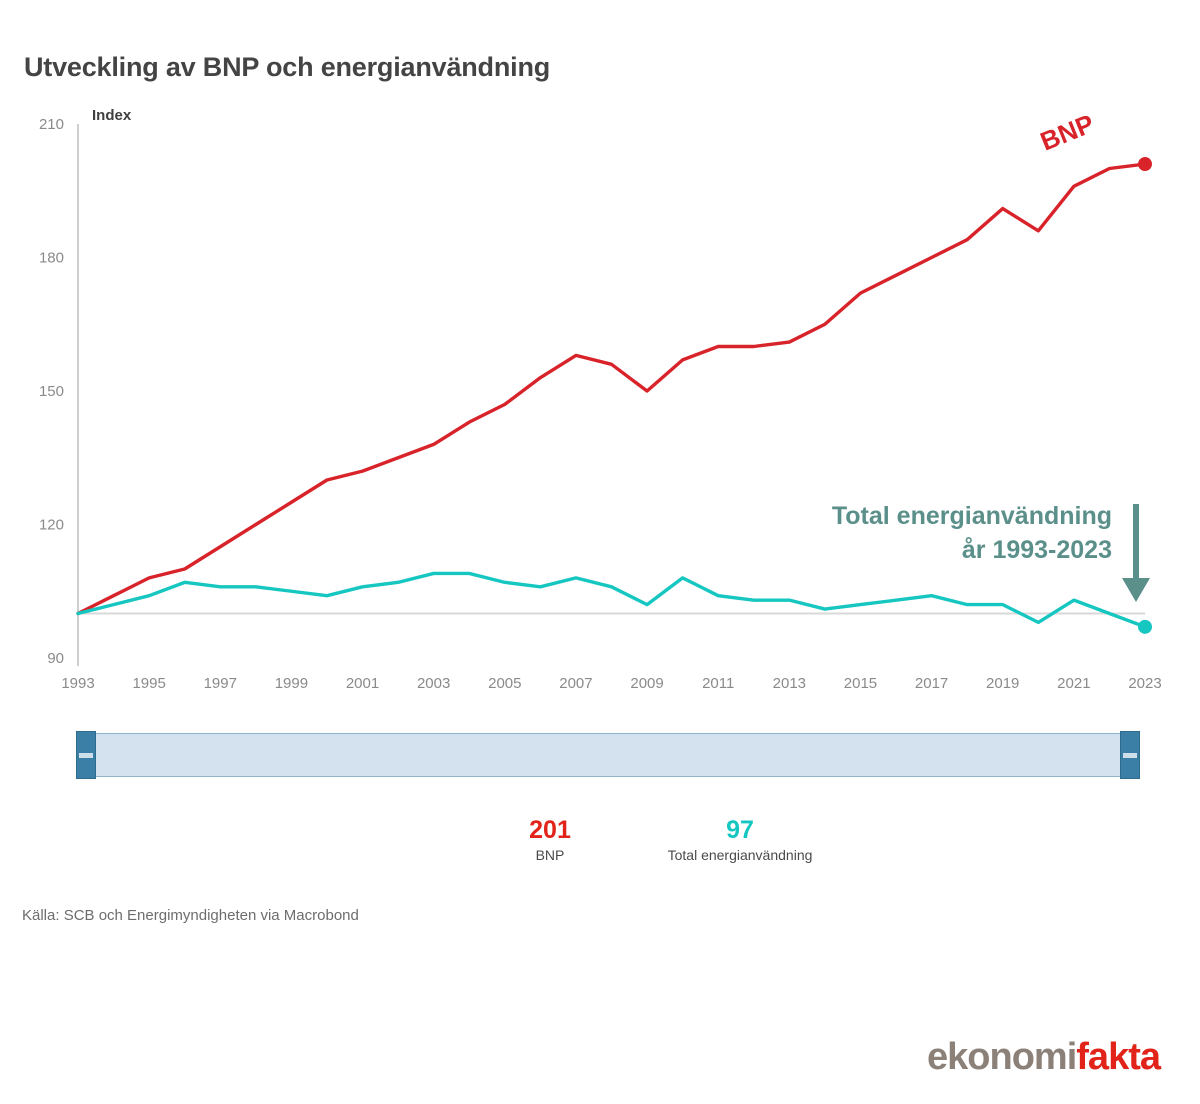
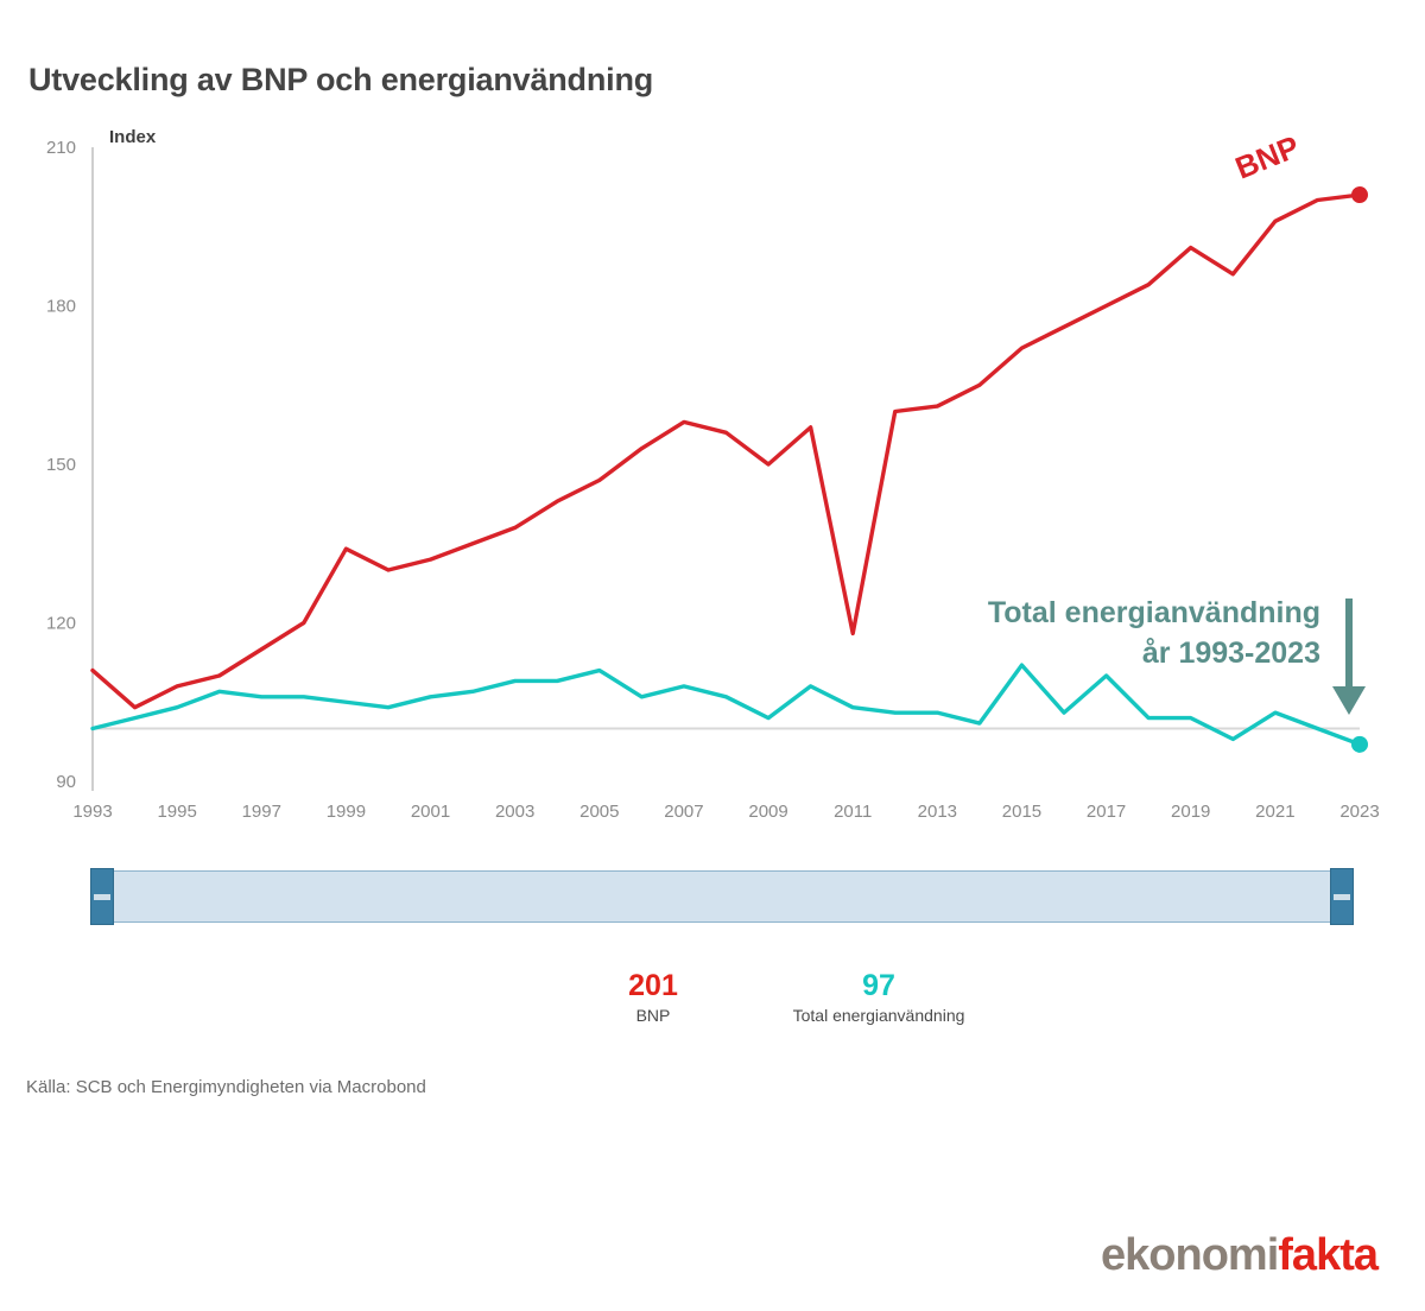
BNP/1993: 100 -> 111
BNP/1999: 125 -> 134
Total energianvändning/2005: 107 -> 111
BNP/2011: 160 -> 118
Total energianvändning/2015: 102 -> 112
Total energianvändning/2017: 104 -> 110
